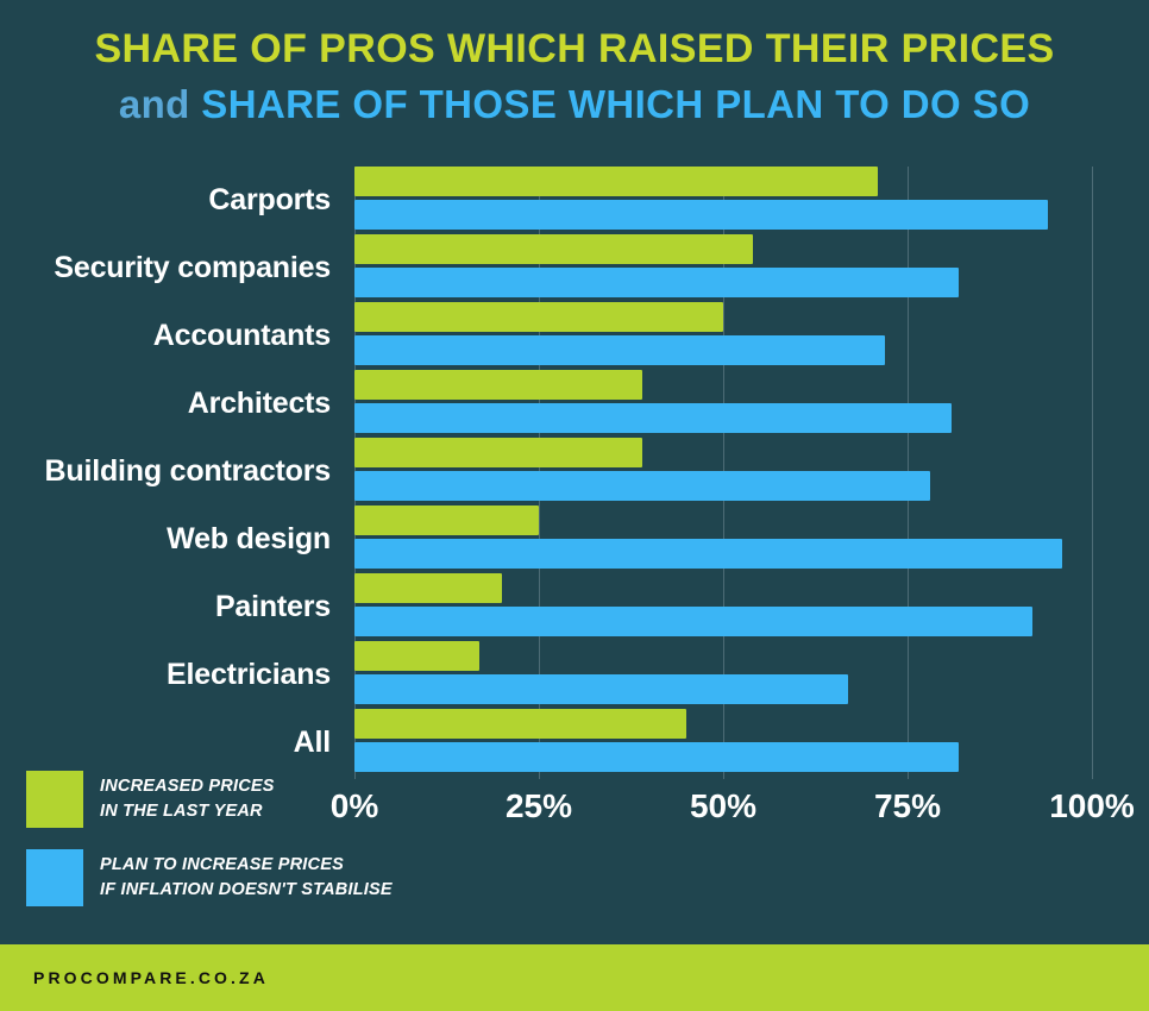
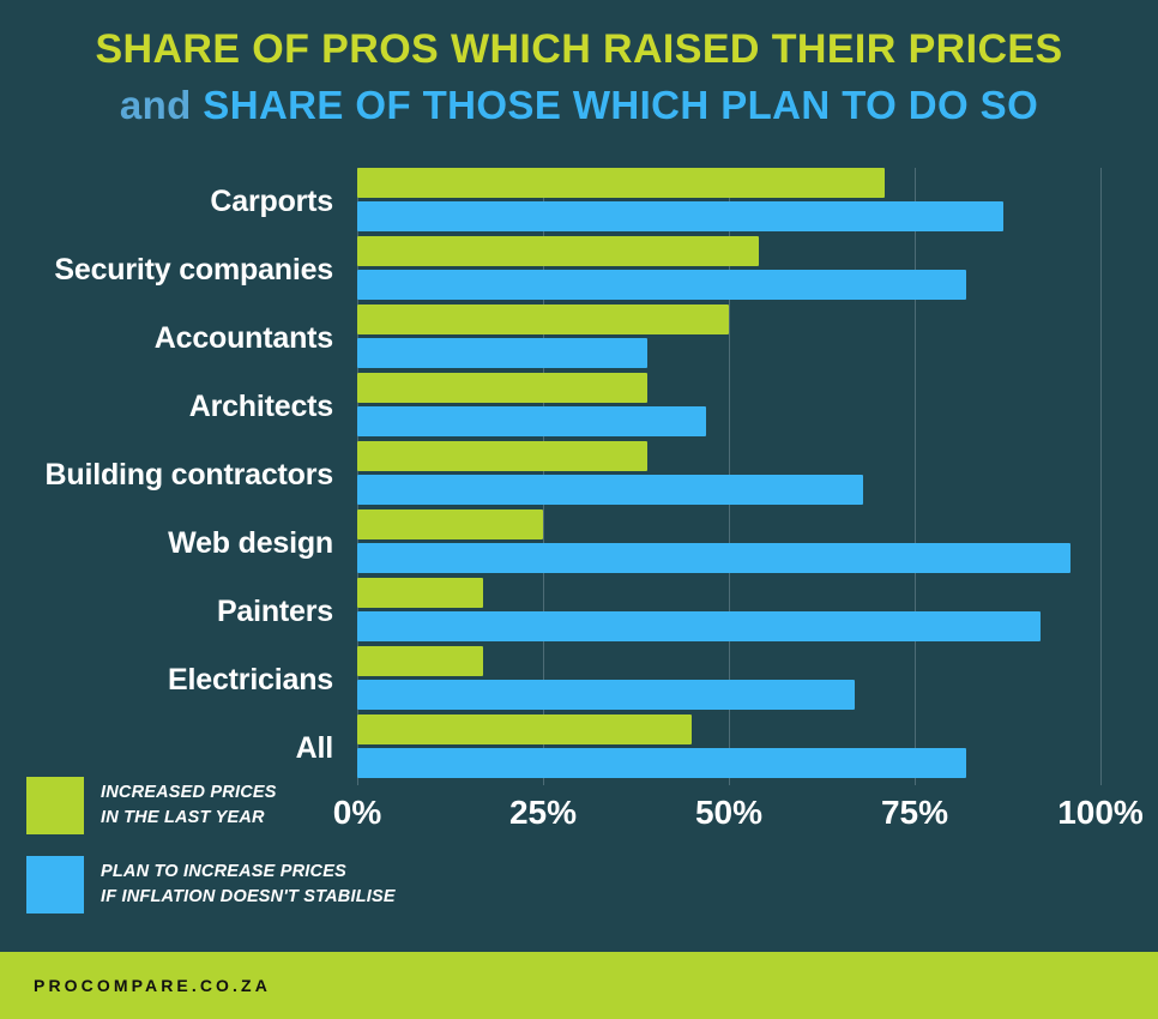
PLAN TO INCREASE PRICES IF INFLATION DOESN'T STABILISE/Carports: 94% -> 87%
PLAN TO INCREASE PRICES IF INFLATION DOESN'T STABILISE/Accountants: 72% -> 39%
PLAN TO INCREASE PRICES IF INFLATION DOESN'T STABILISE/Architects: 81% -> 47%
PLAN TO INCREASE PRICES IF INFLATION DOESN'T STABILISE/Building contractors: 78% -> 68%
INCREASED PRICES IN THE LAST YEAR/Painters: 20% -> 17%
